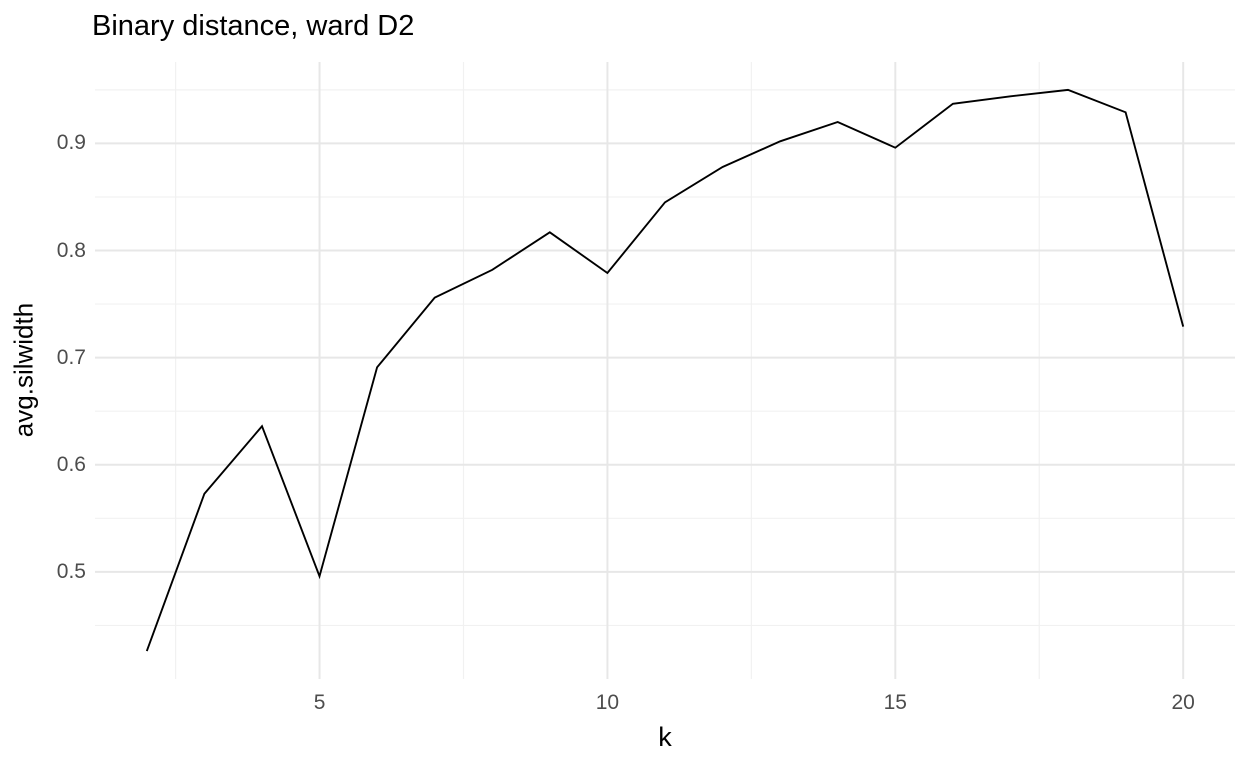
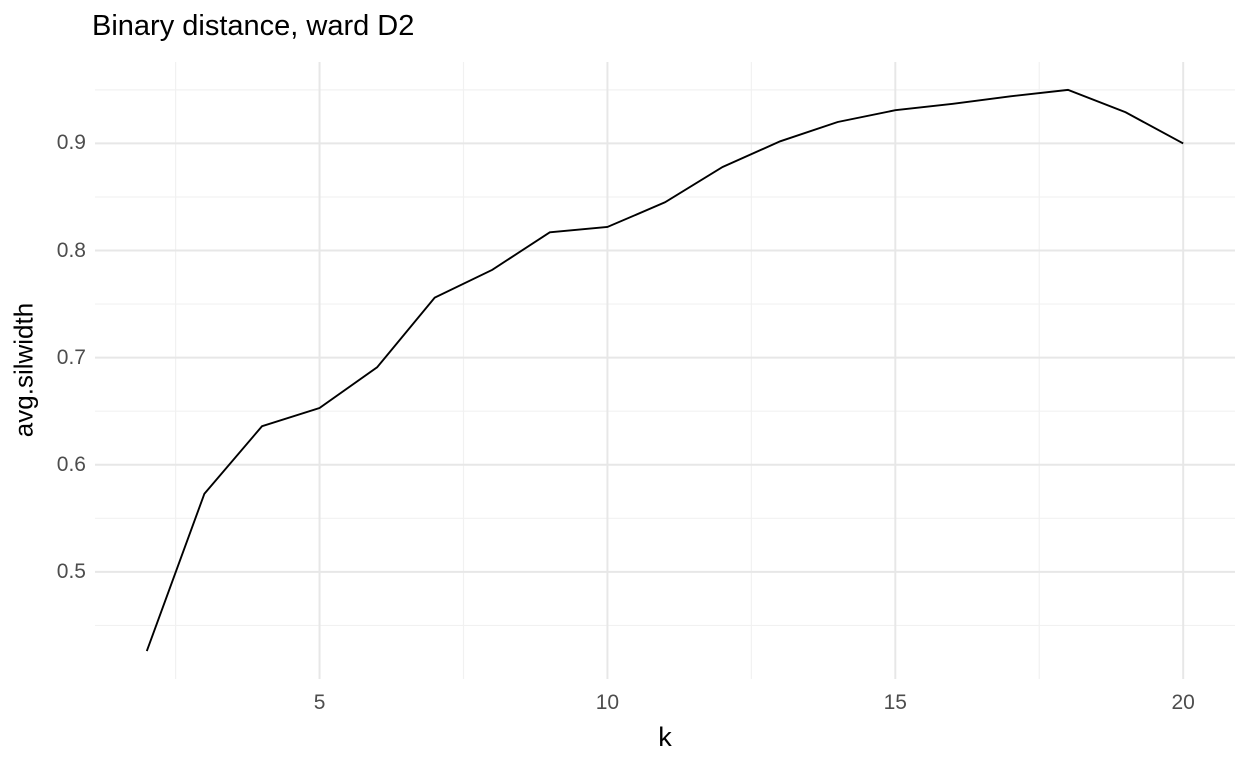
5: 0.496 -> 0.653
10: 0.779 -> 0.822
15: 0.896 -> 0.931
20: 0.729 -> 0.900
